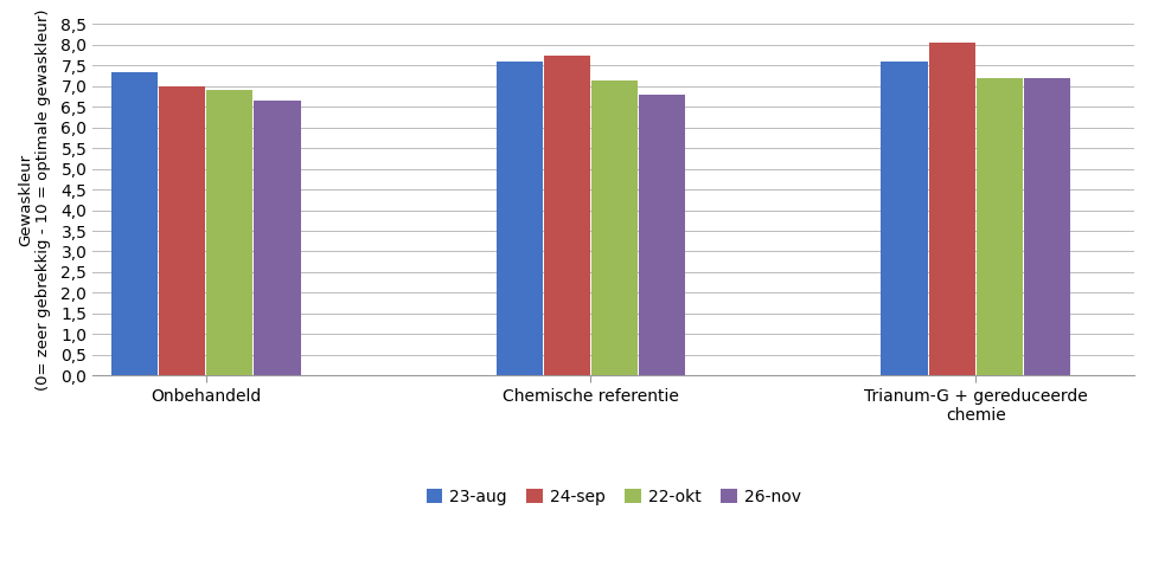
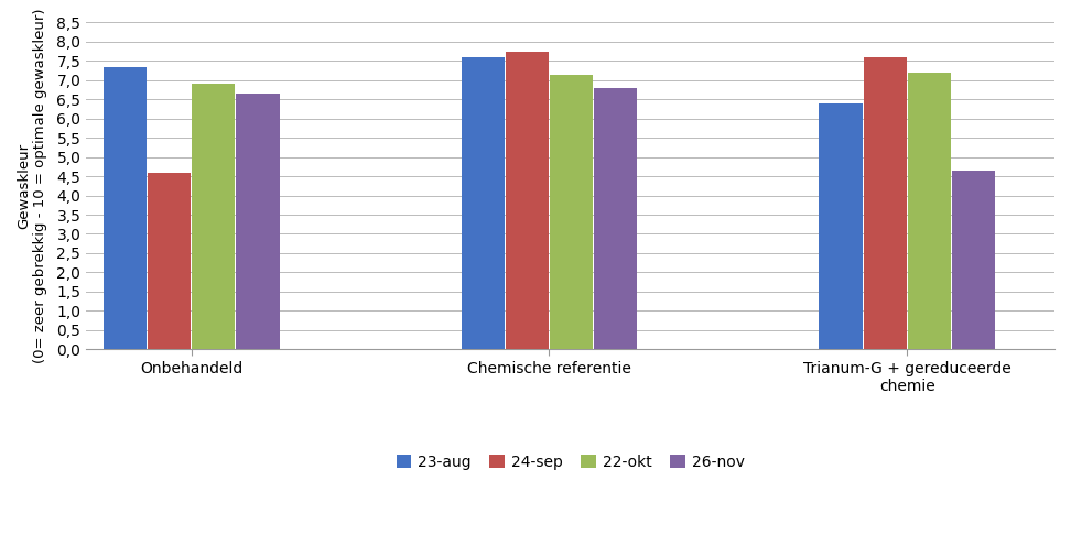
24-sep/Onbehandeld: 7,00 -> 4,60
23-aug/Trianum-G + gereduceerde chemie: 7,60 -> 6,40
24-sep/Trianum-G + gereduceerde chemie: 8,05 -> 7,60
26-nov/Trianum-G + gereduceerde chemie: 7,20 -> 4,65
